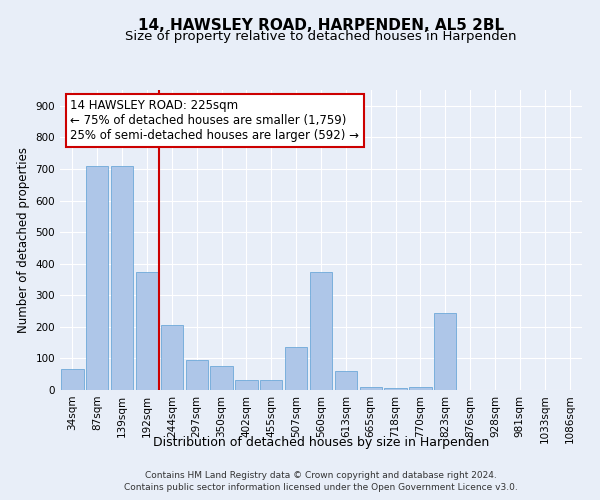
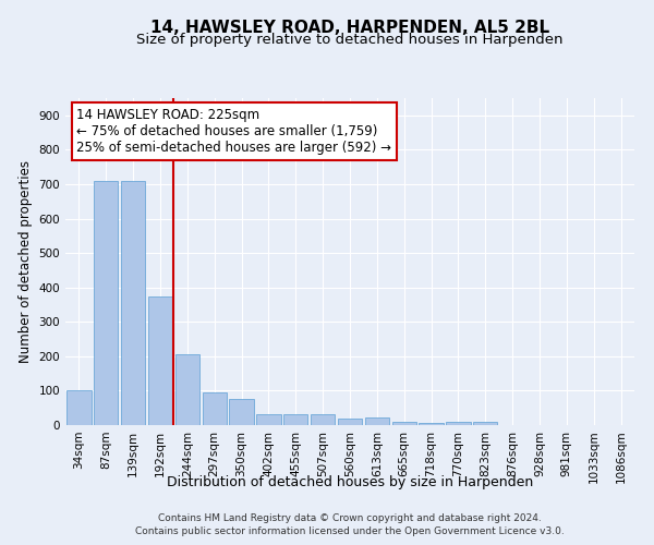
34sqm: 65 -> 102
507sqm: 135 -> 32
560sqm: 375 -> 20
613sqm: 60 -> 22
823sqm: 245 -> 10
